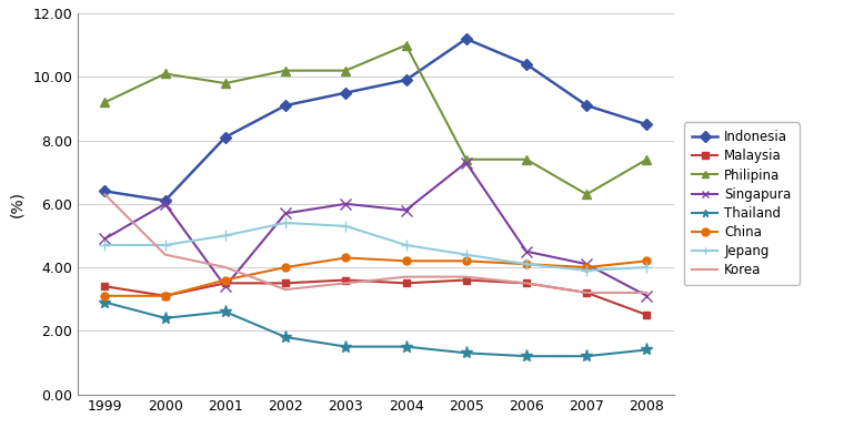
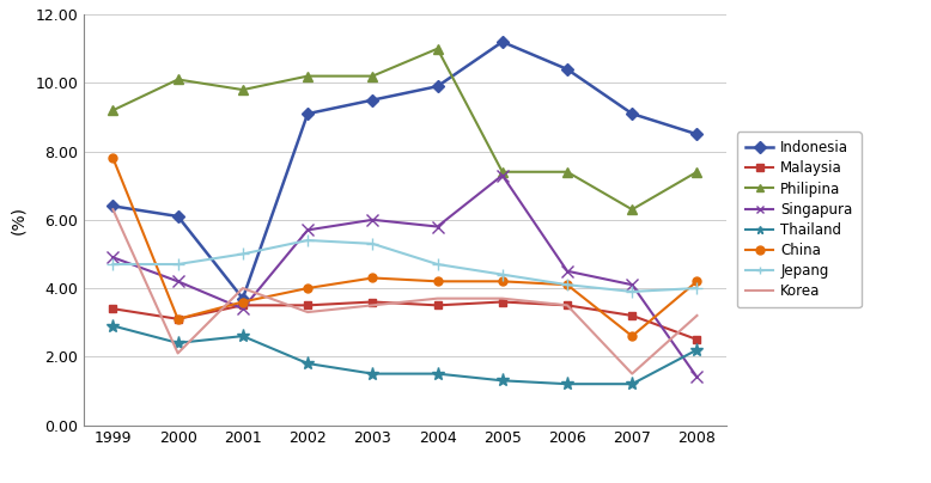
China/1999: 3.1 -> 7.8
Singapura/2000: 6.0 -> 4.2
Korea/2000: 4.4 -> 2.1
Indonesia/2001: 8.1 -> 3.7
China/2007: 4.0 -> 2.6
Korea/2007: 3.2 -> 1.5
Singapura/2008: 3.1 -> 1.4
Thailand/2008: 1.4 -> 2.2
